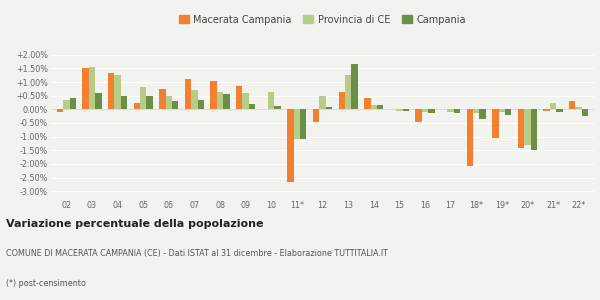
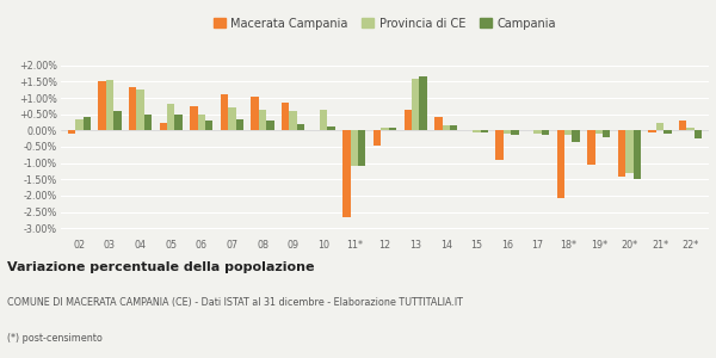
Campania/08: 0.55% -> 0.30%
Provincia di CE/12: 0.50% -> 0.10%
Provincia di CE/13: 1.25% -> 1.60%
Macerata Campania/16: -0.45% -> -0.90%
